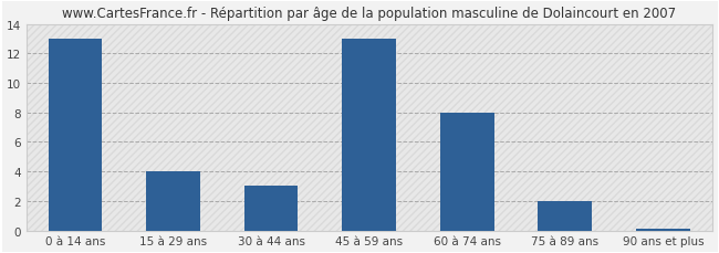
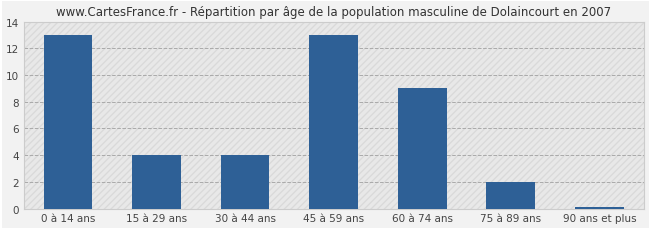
30 à 44 ans: 3.0 -> 4.0
60 à 74 ans: 8.0 -> 9.0
